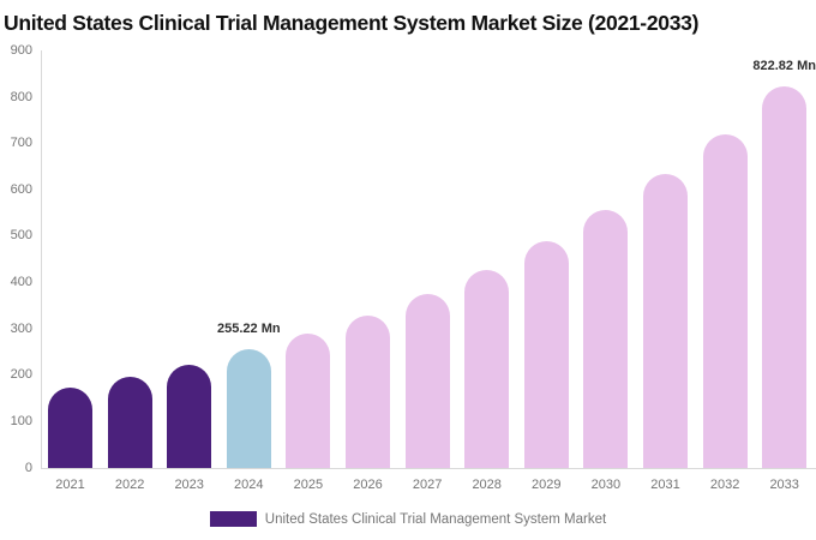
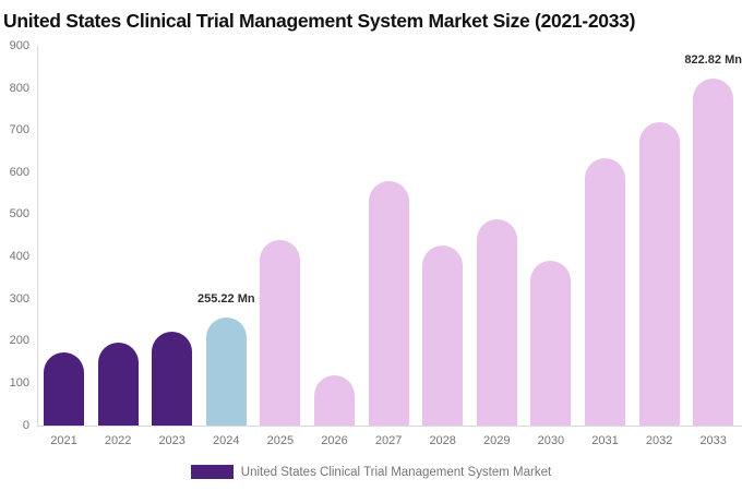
2025: 290 -> 440
2026: 330 -> 120
2027: 380 -> 580
2030: 560 -> 390
